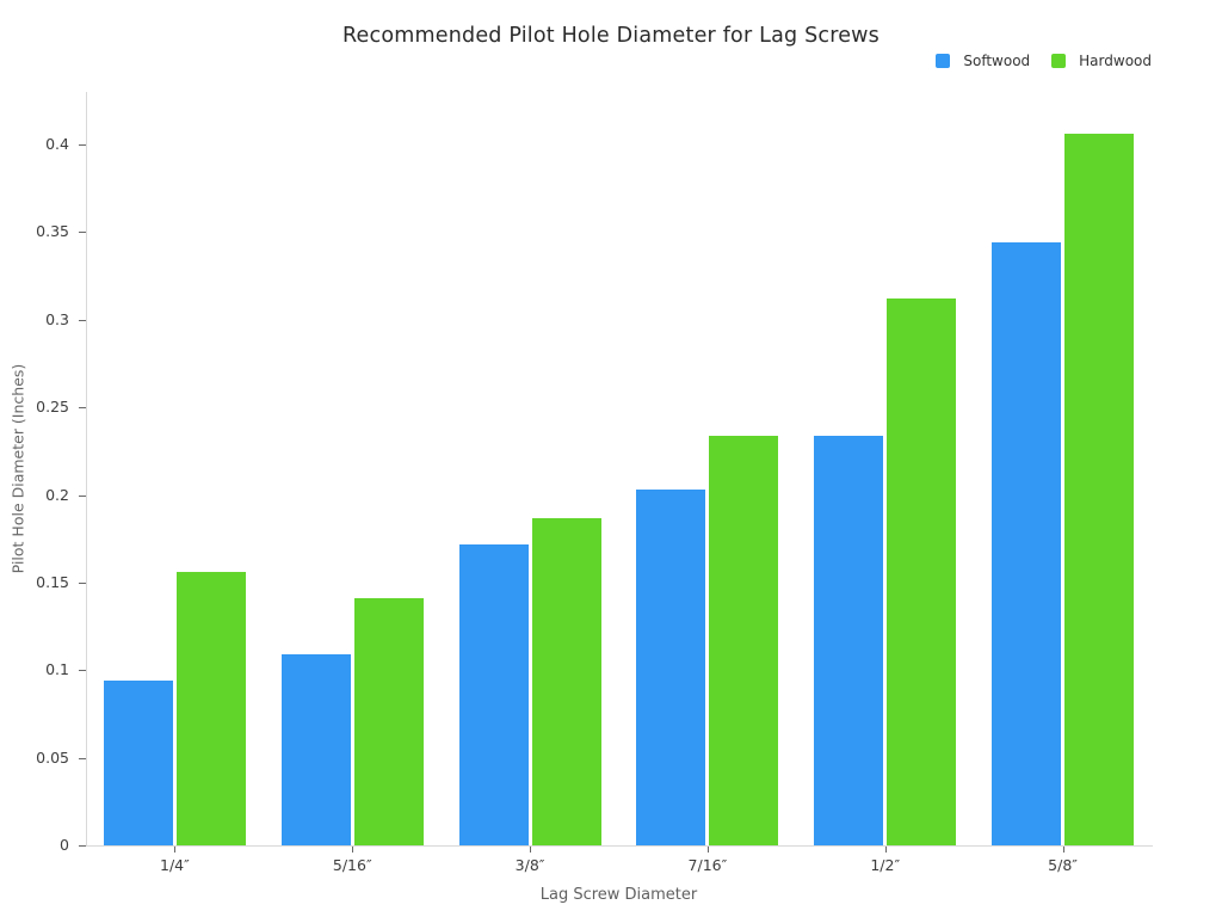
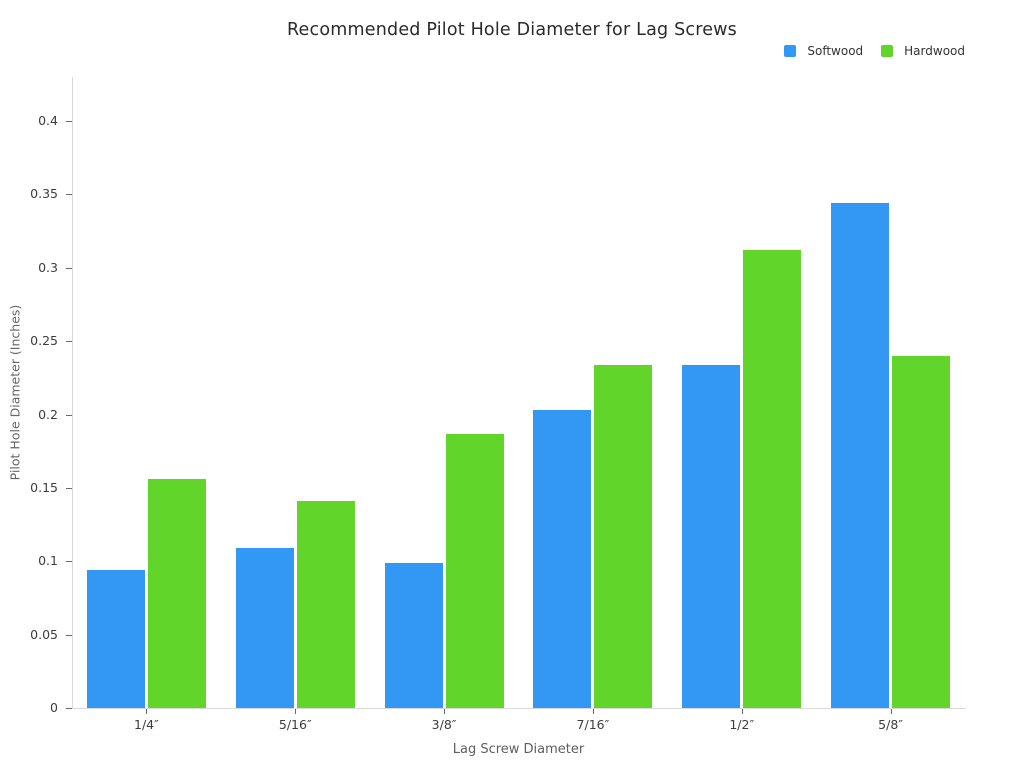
Softwood/3/8″: 0.172 -> 0.099
Hardwood/5/8″: 0.406 -> 0.240
